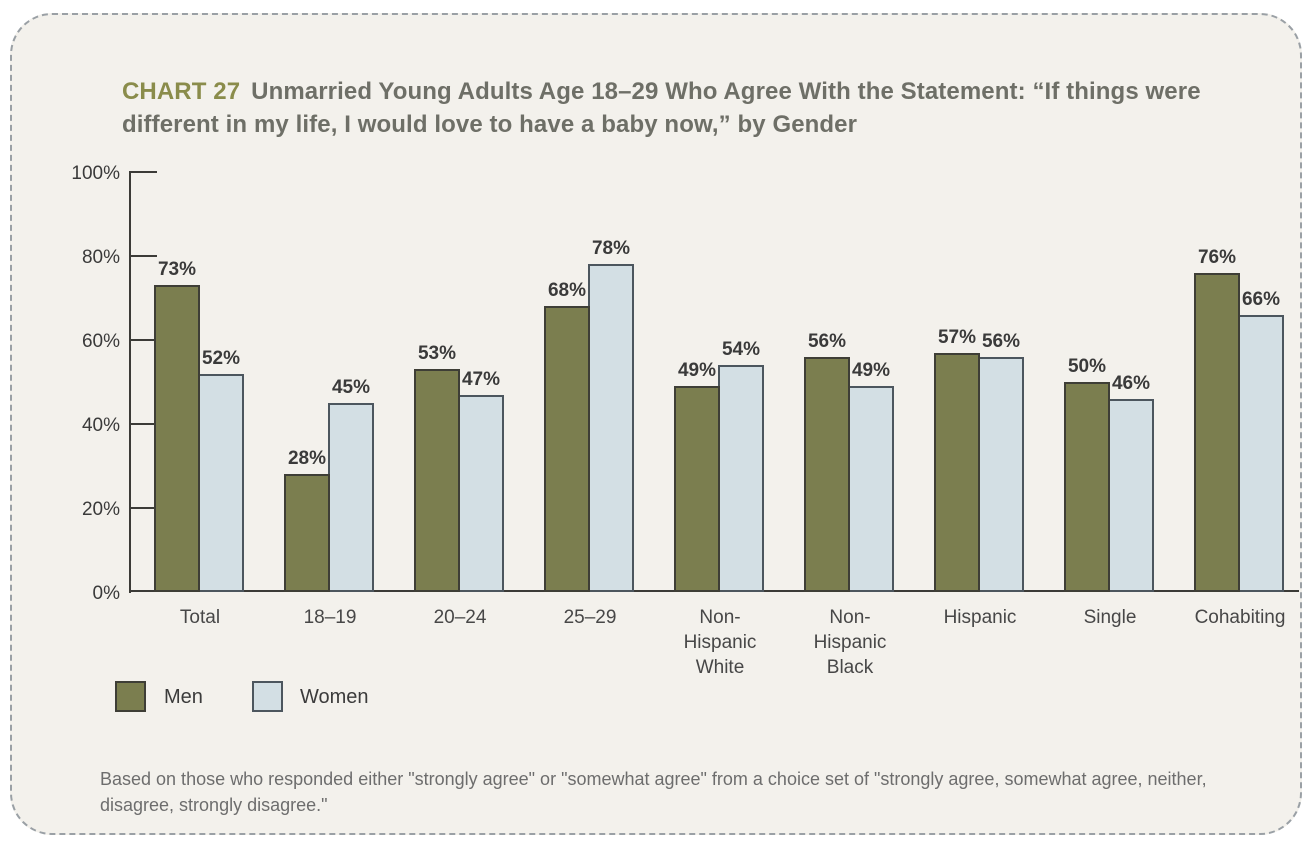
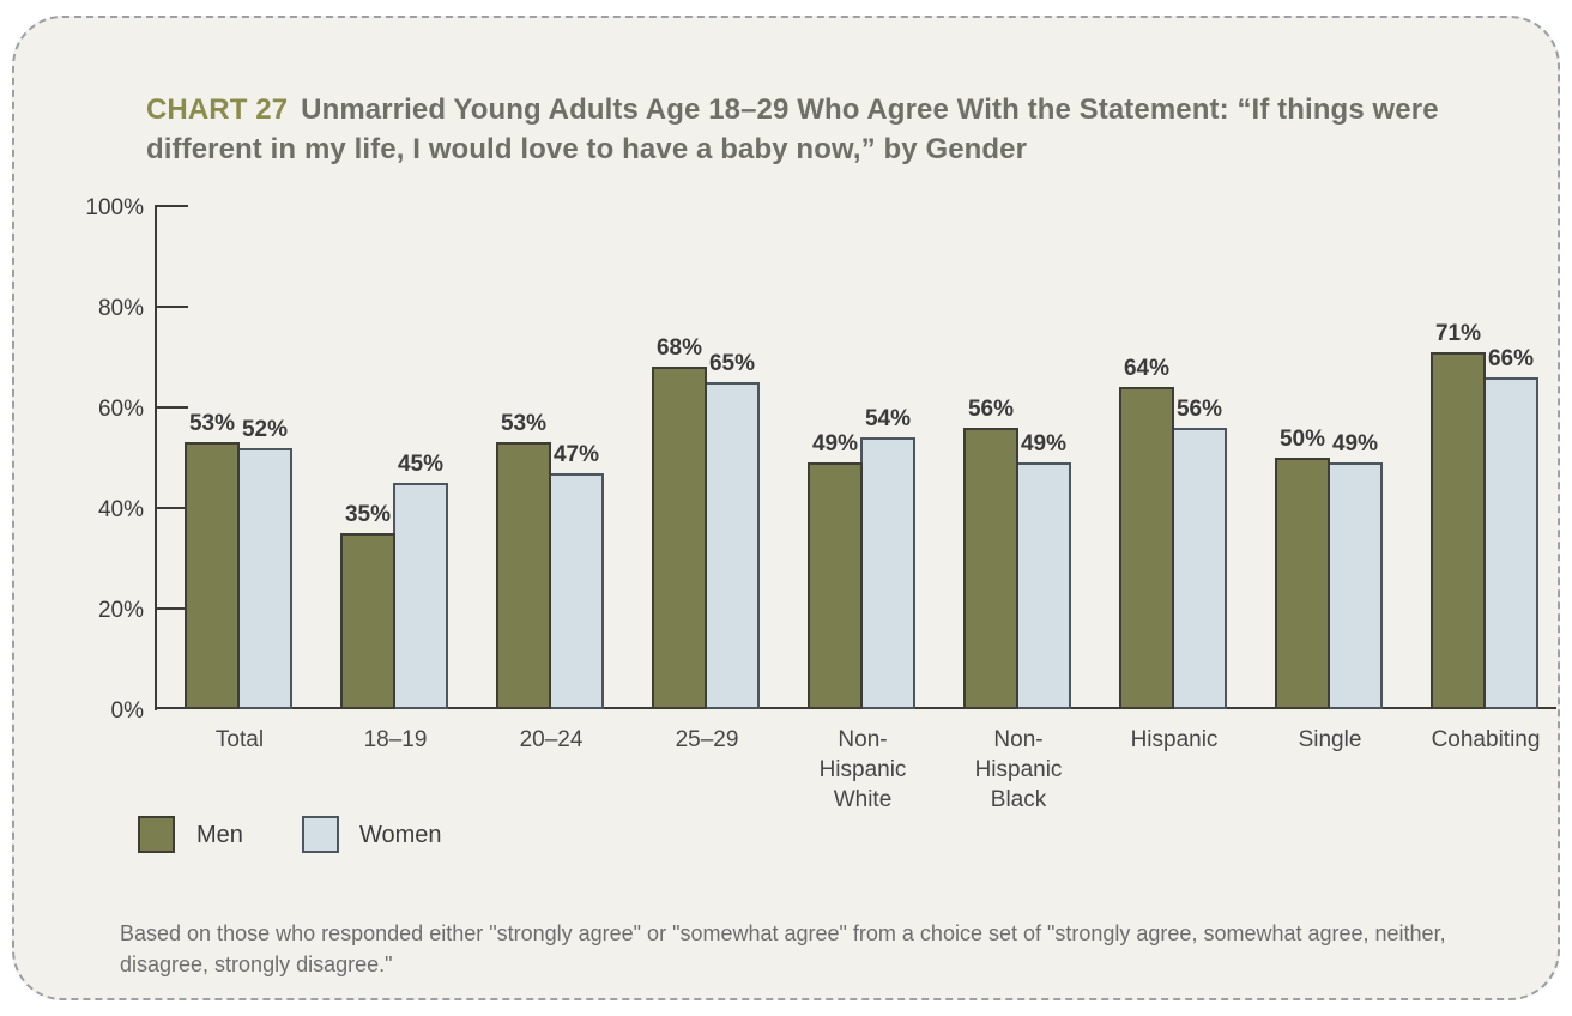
Men/Total: 73% -> 53%
Men/18–19: 28% -> 35%
Women/25–29: 78% -> 65%
Men/Hispanic: 57% -> 64%
Women/Single: 46% -> 49%
Men/Cohabiting: 76% -> 71%
